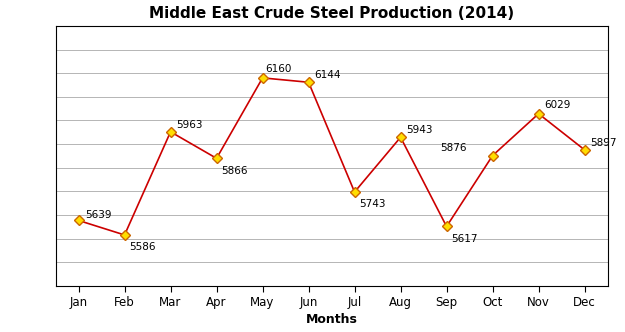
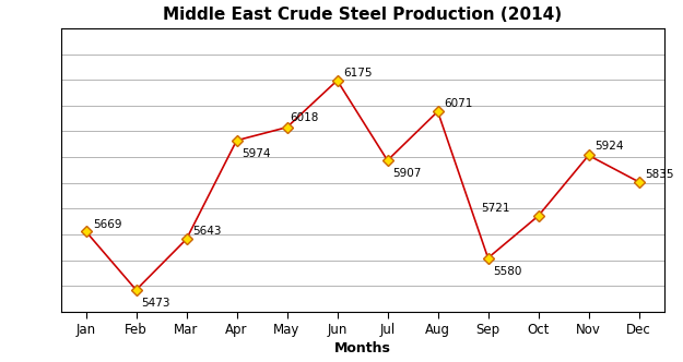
Jan: 5639 -> 5669
Feb: 5586 -> 5473
Mar: 5963 -> 5643
Apr: 5866 -> 5974
May: 6160 -> 6018
Jun: 6144 -> 6175
Jul: 5743 -> 5907
Aug: 5943 -> 6071
Sep: 5617 -> 5580
Oct: 5876 -> 5721
Nov: 6029 -> 5924
Dec: 5897 -> 5835
